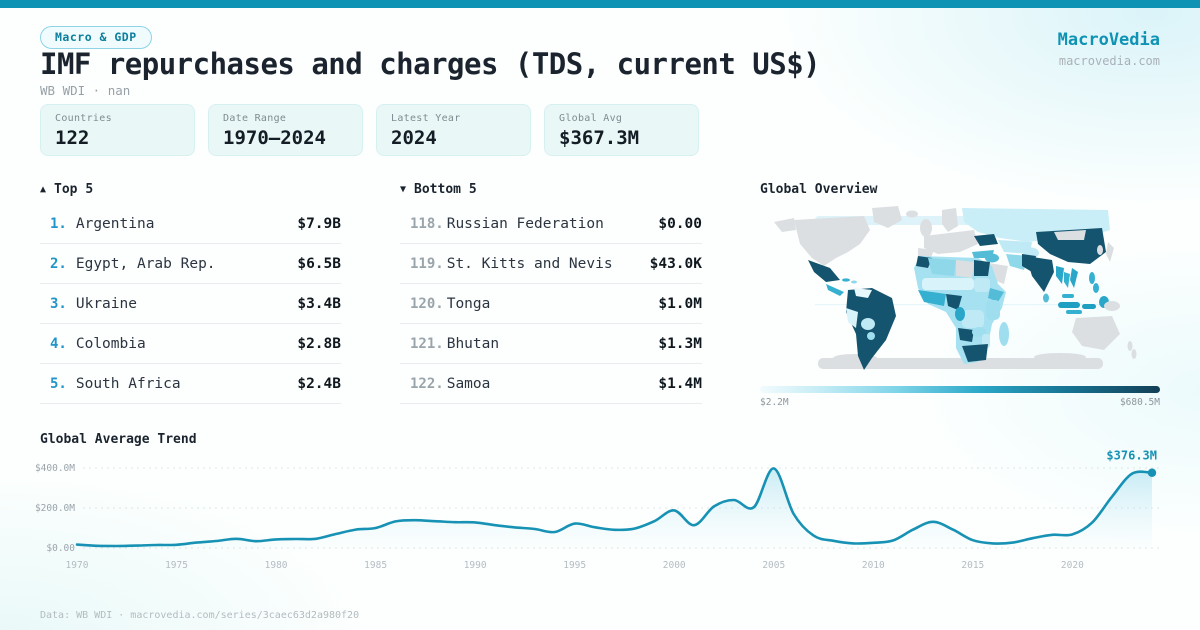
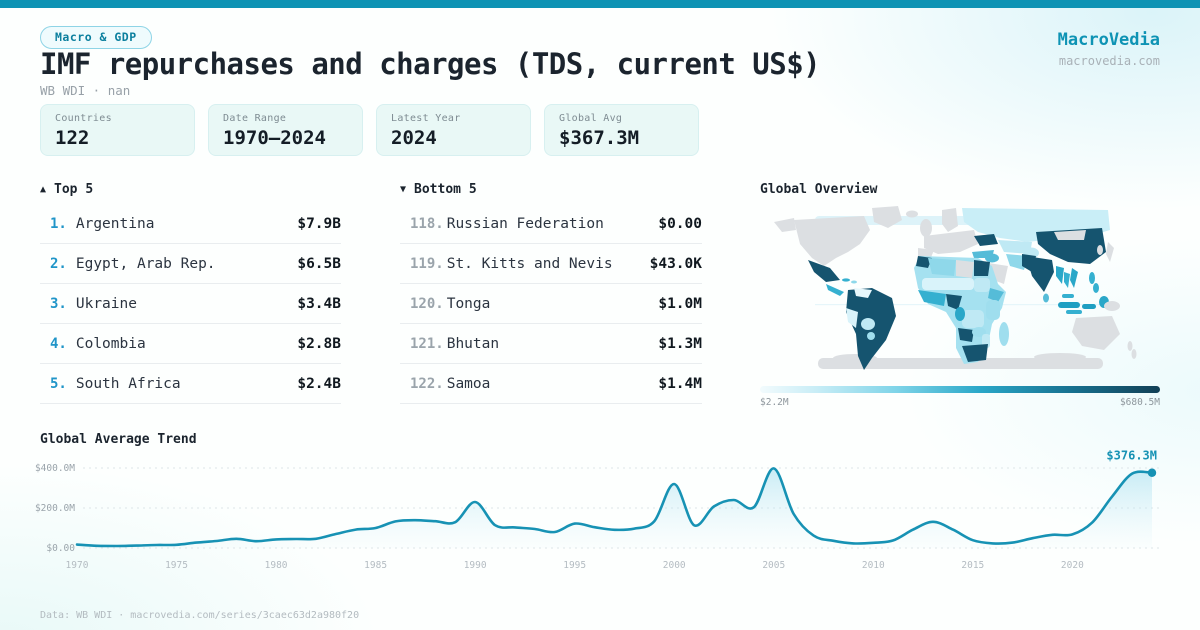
1990: $130M -> $230M
2000: $190M -> $320M
